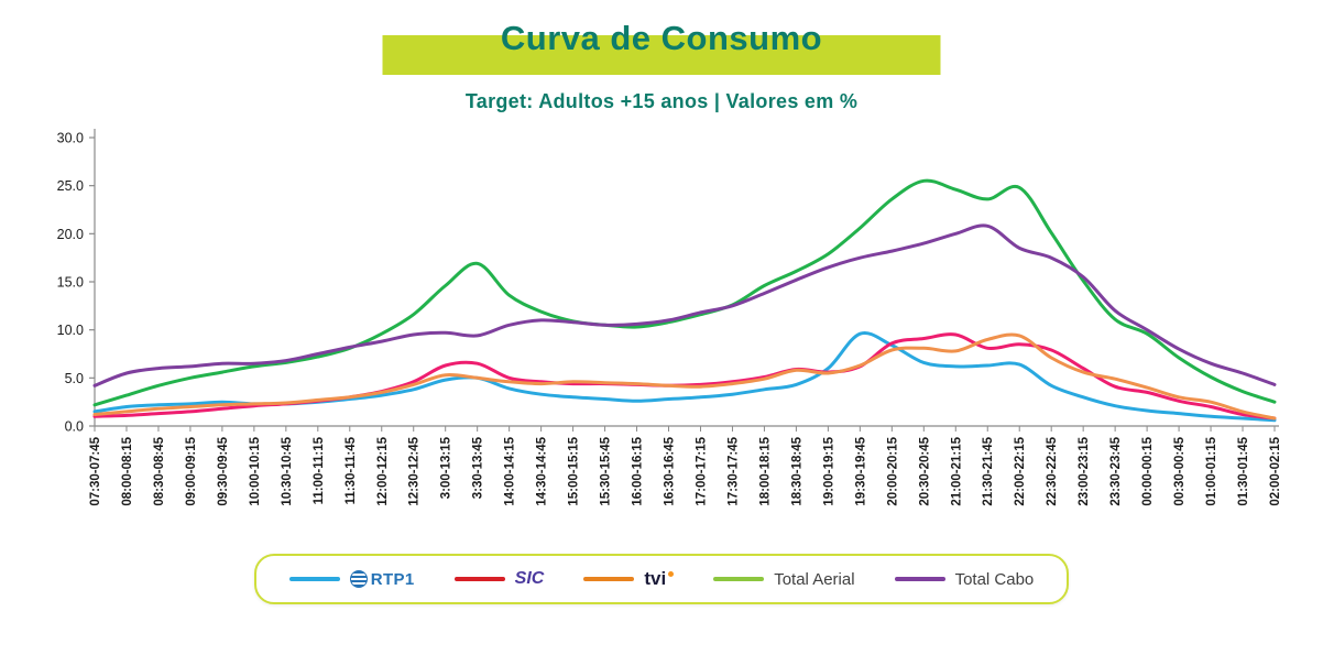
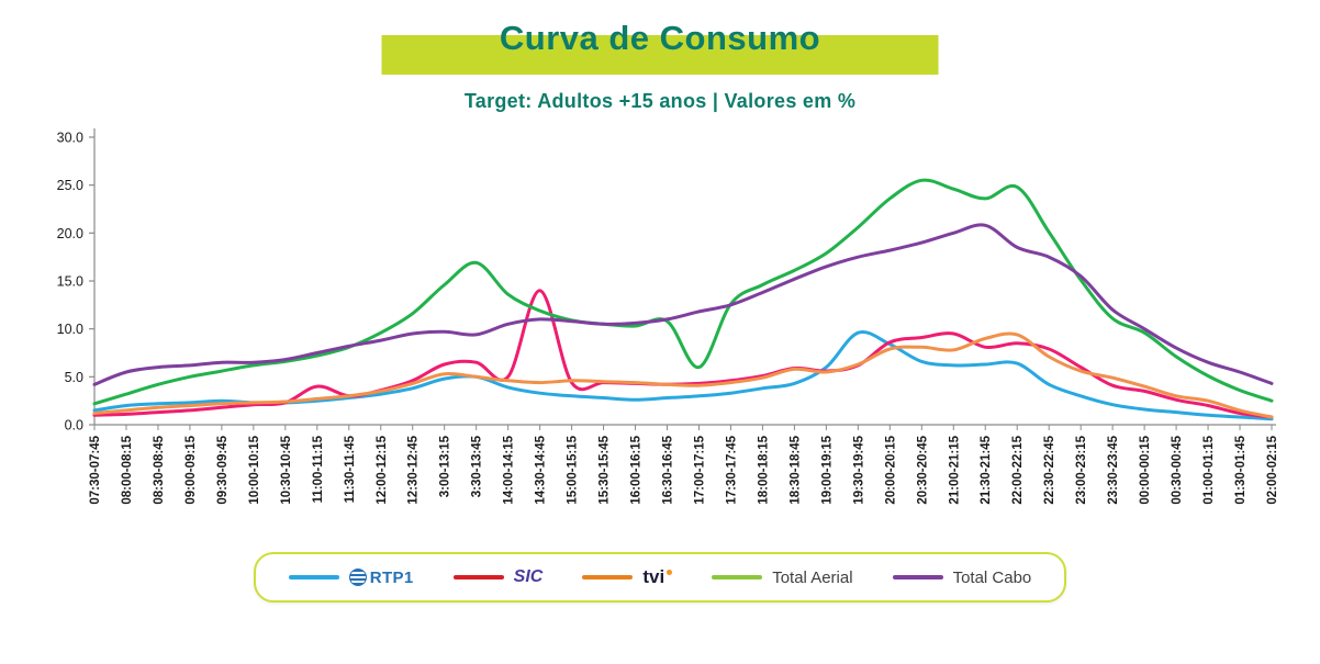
SIC/11:00-11:15: 3 -> 4
SIC/14:30-14:45: 5 -> 14
Total Aerial/17:00-17:15: 12 -> 6
